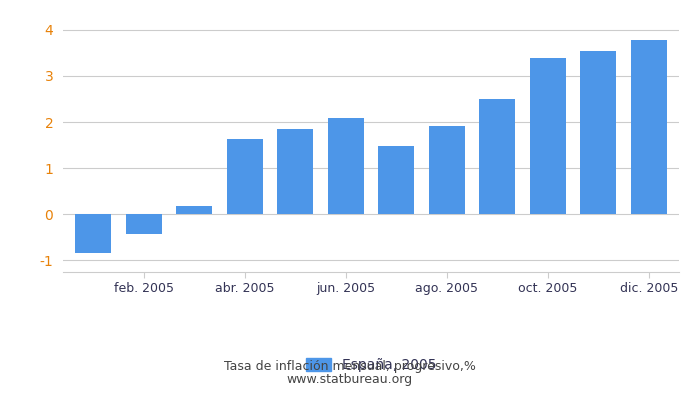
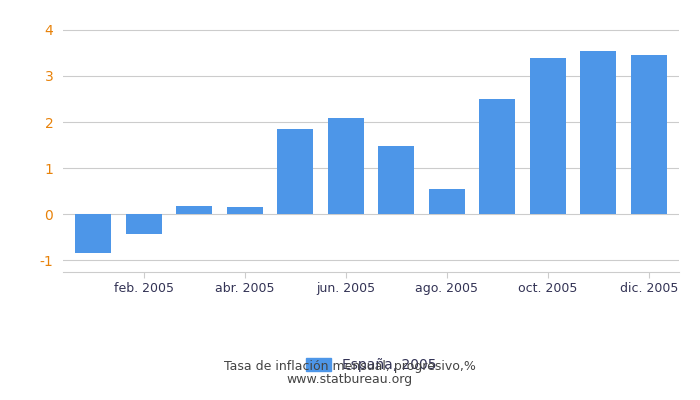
abr. 2005: 1.64 -> 0.15
ago. 2005: 1.92 -> 0.55
dic. 2005: 3.77 -> 3.45
